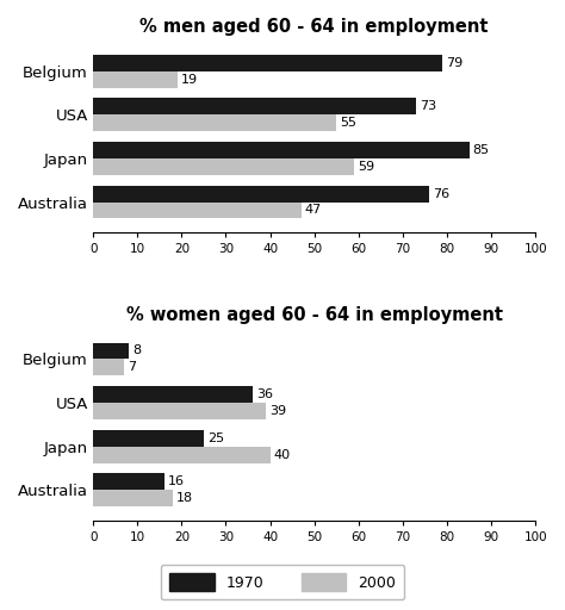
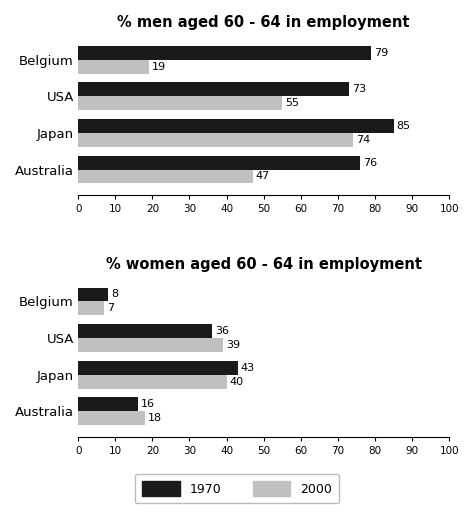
% men aged 60 - 64 in employment/2000/Japan: 59 -> 74
% women aged 60 - 64 in employment/1970/Japan: 25 -> 43
